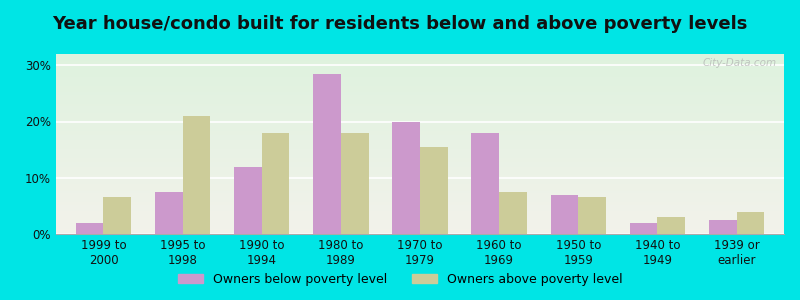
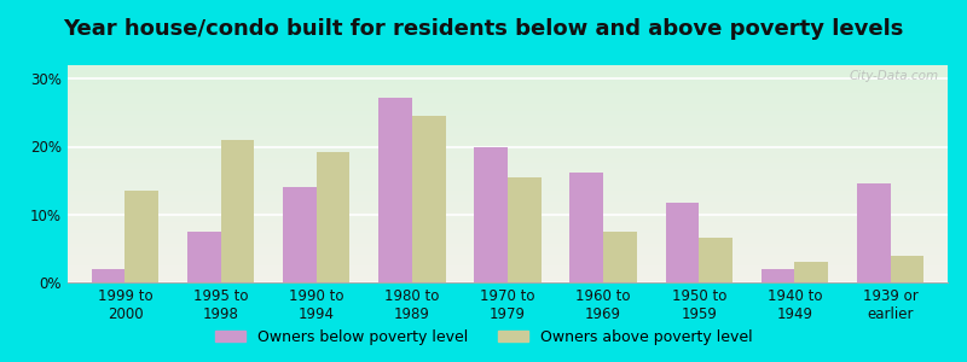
Owners above poverty level/1999 to 2000: 6.5% -> 13.6%
Owners below poverty level/1990 to 1994: 12.0% -> 14.0%
Owners above poverty level/1990 to 1994: 18.0% -> 19.2%
Owners below poverty level/1980 to 1989: 28.5% -> 27.2%
Owners above poverty level/1980 to 1989: 18.0% -> 24.6%
Owners below poverty level/1960 to 1969: 18.0% -> 16.2%
Owners below poverty level/1950 to 1959: 7.0% -> 11.8%
Owners below poverty level/1939 or earlier: 2.5% -> 14.6%
